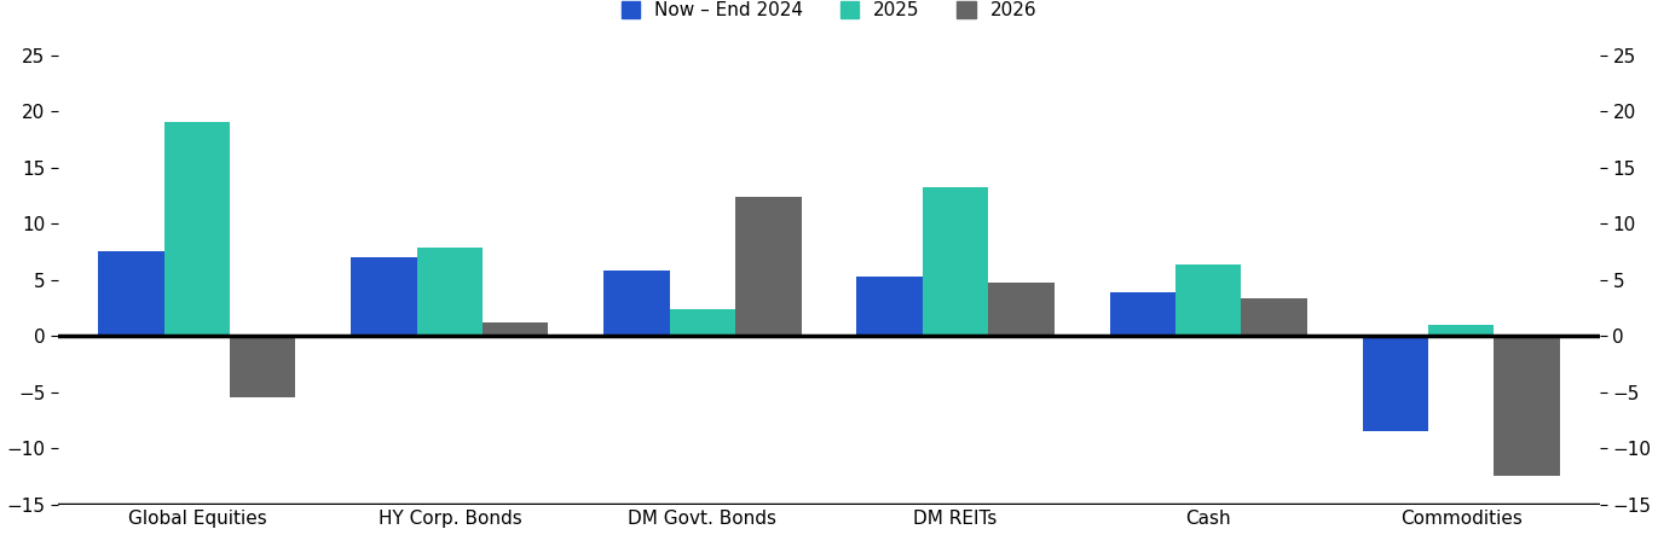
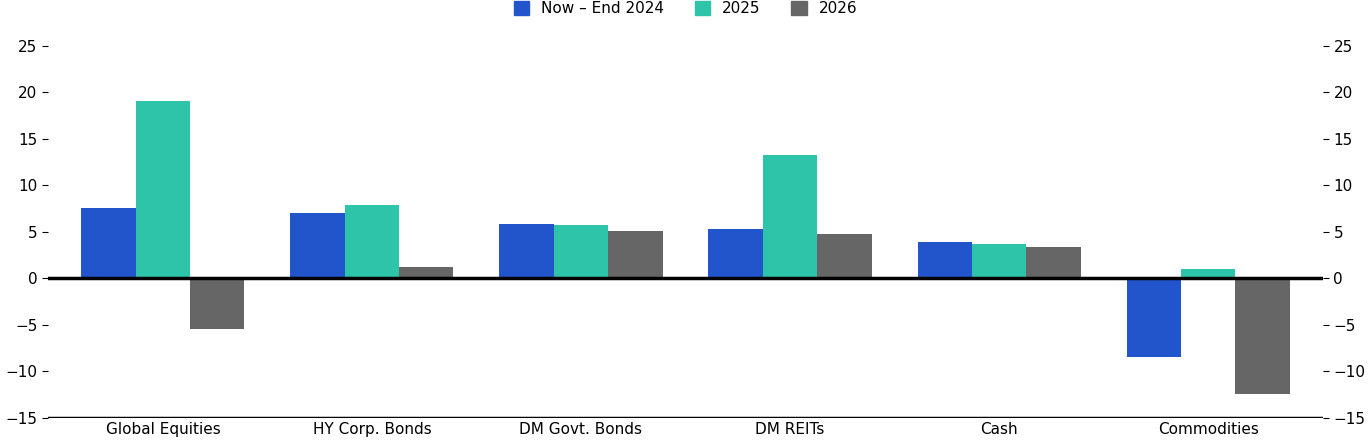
2025/DM Govt. Bonds: 2.4 -> 5.7
2026/DM Govt. Bonds: 12.4 -> 5.1
2025/Cash: 6.4 -> 3.7
